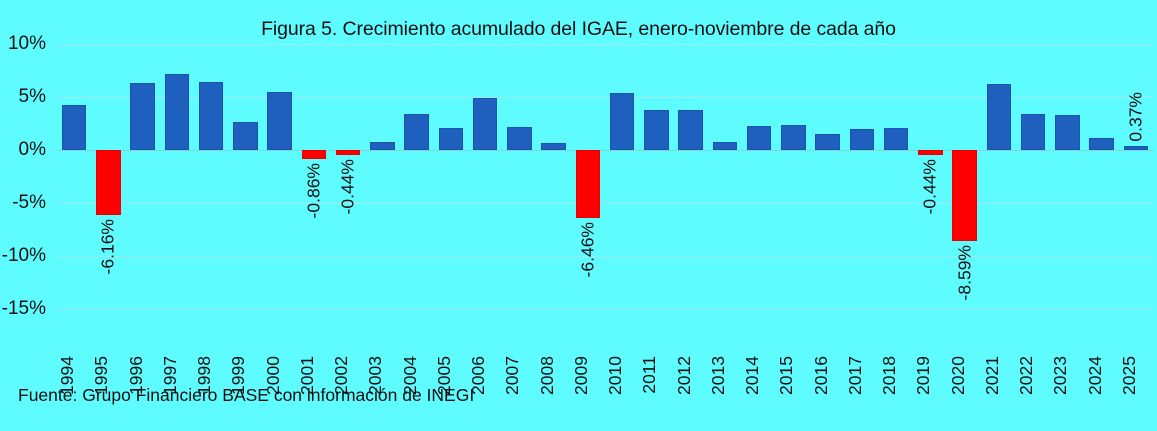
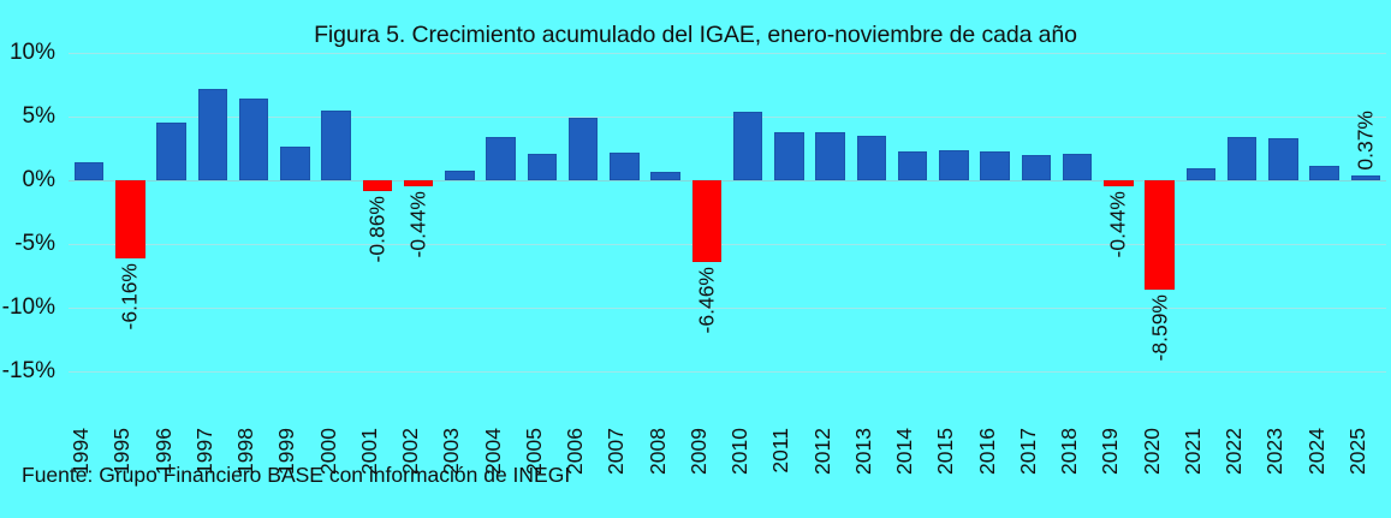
1994: 4.2% -> 1.4%
1996: 6.3% -> 4.5%
2013: 0.8% -> 3.5%
2016: 1.5% -> 2.3%
2021: 6.2% -> 0.9%
